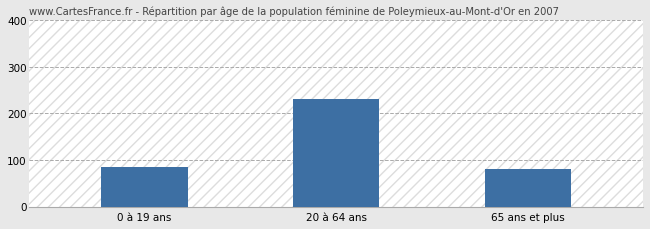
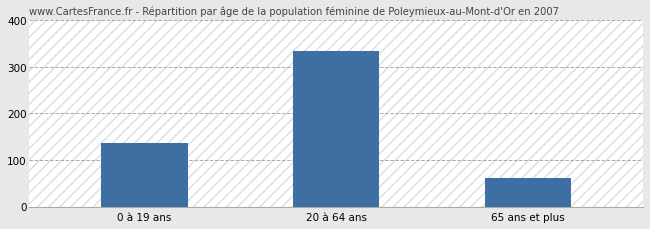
0 à 19 ans: 85 -> 136
20 à 64 ans: 230 -> 333
65 ans et plus: 80 -> 62
